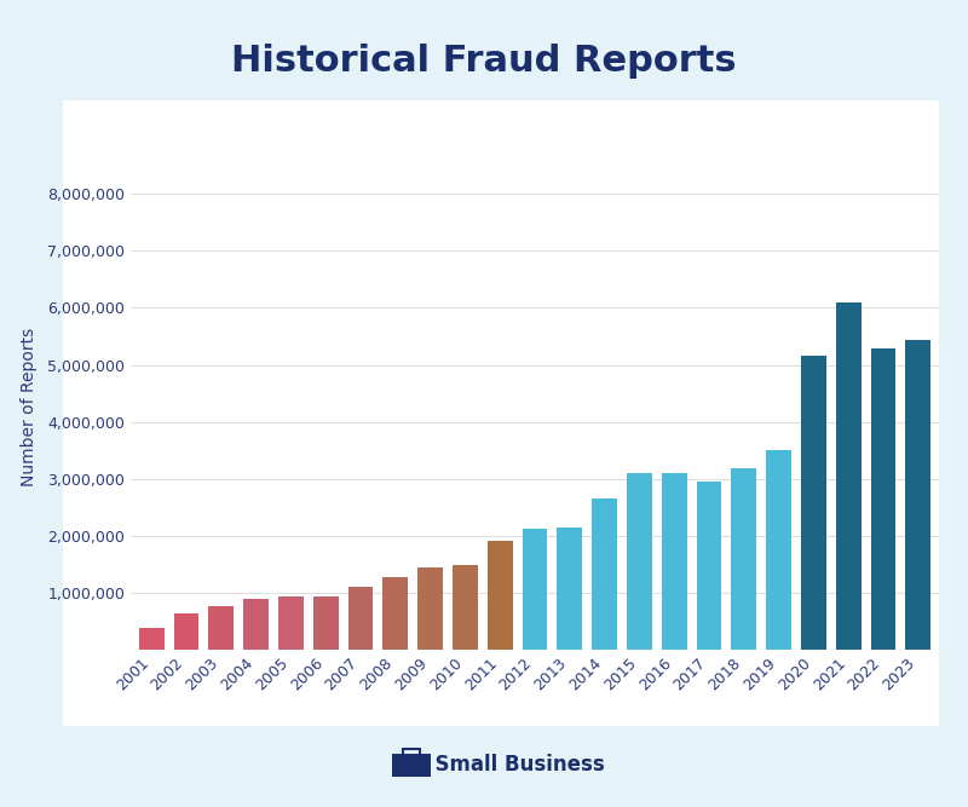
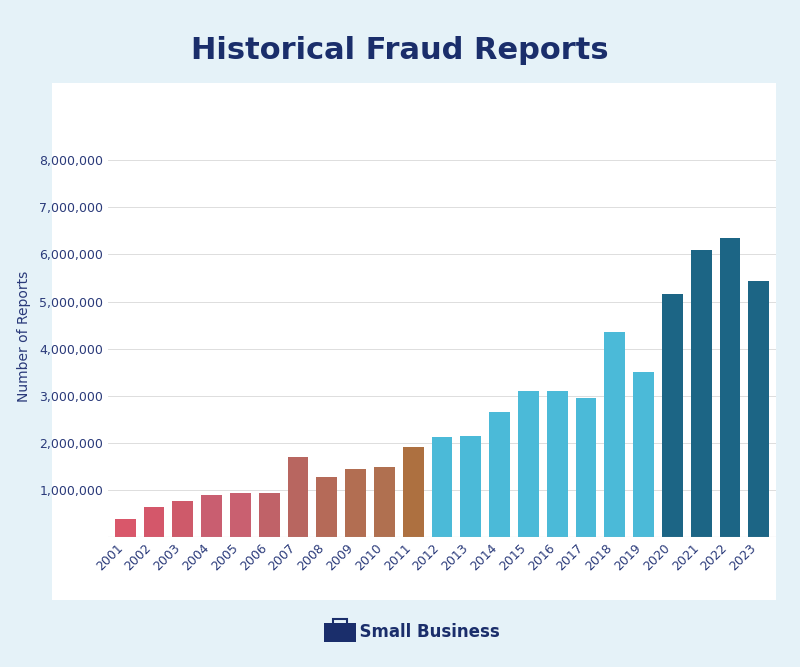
2007: 1,100,000 -> 1,700,000
2018: 3,180,000 -> 4,350,000
2022: 5,290,000 -> 6,350,000
